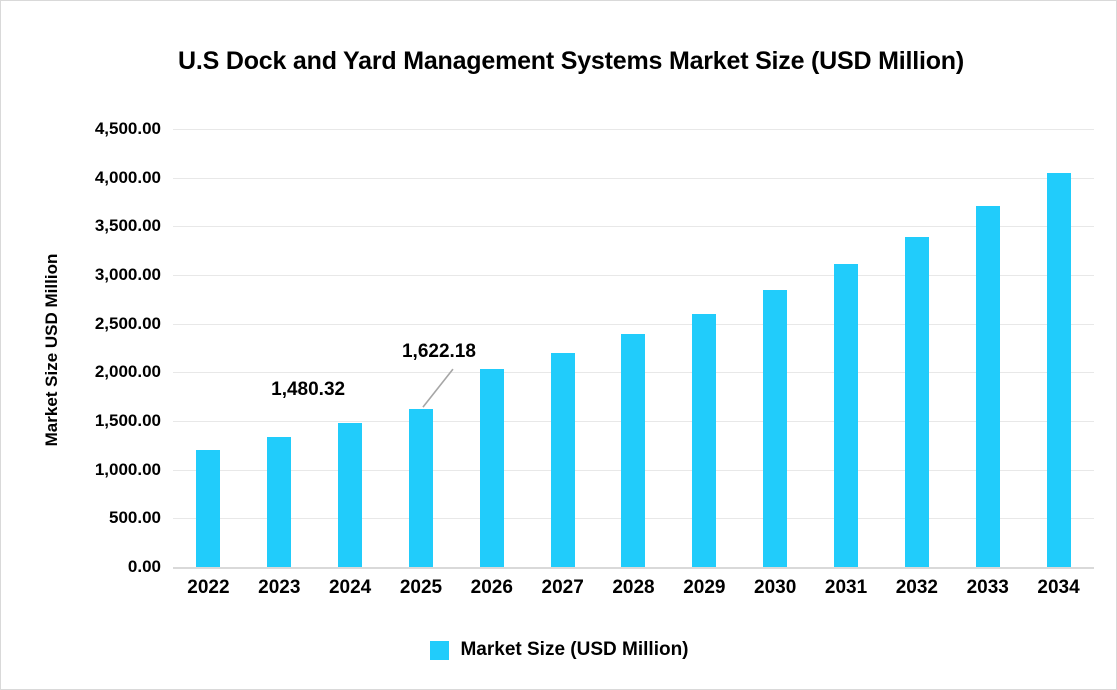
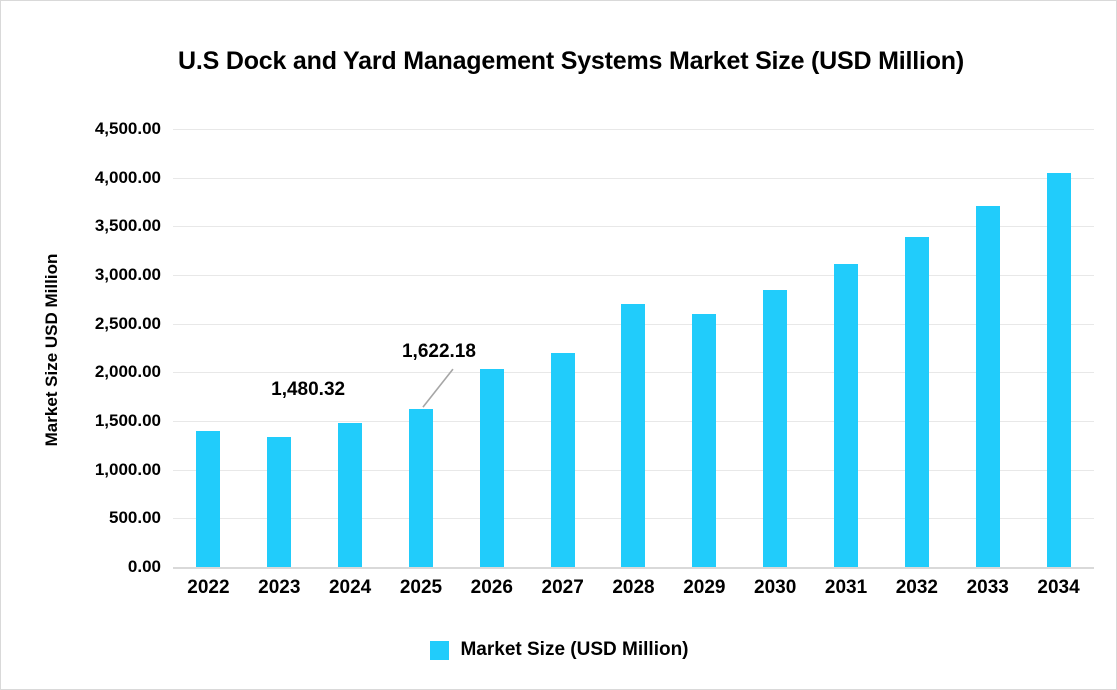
2022: 1200 -> 1400
2028: 2400 -> 2700
